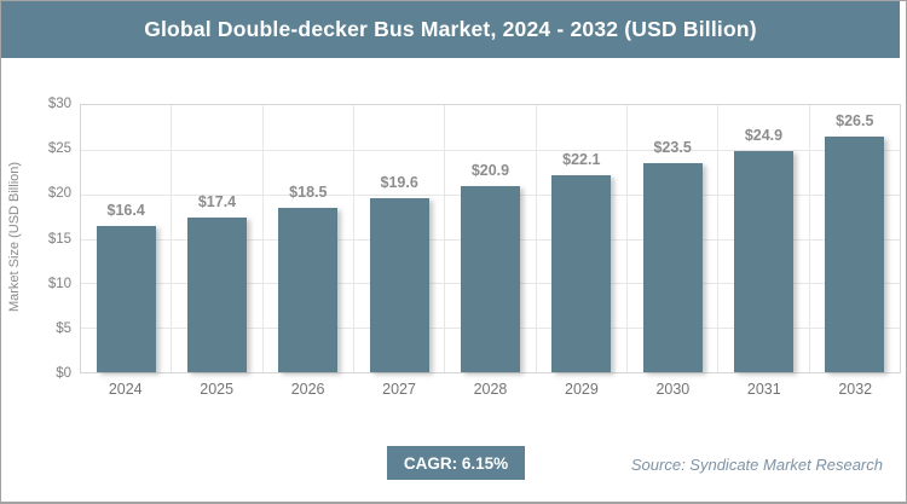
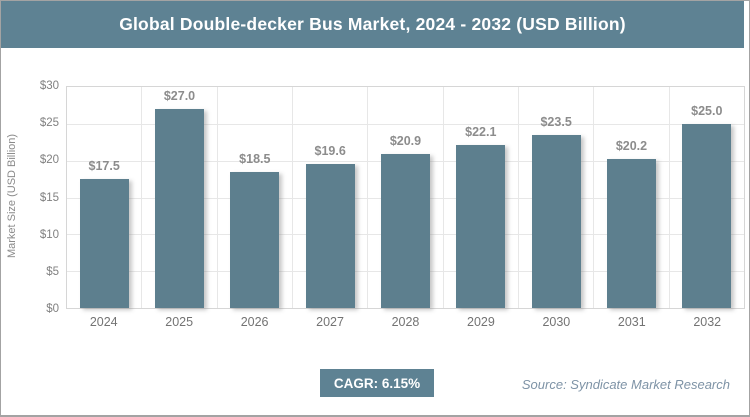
2024: $16.4 -> $17.5
2025: $17.4 -> $27.0
2031: $24.9 -> $20.2
2032: $26.5 -> $25.0
